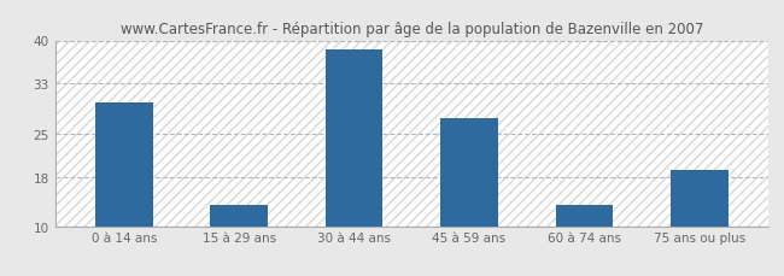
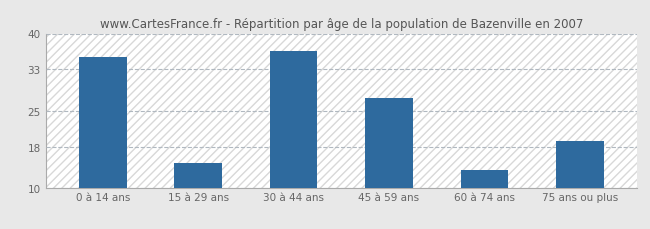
0 à 14 ans: 30.0 -> 35.4
15 à 29 ans: 13.5 -> 14.8
30 à 44 ans: 38.5 -> 36.6
